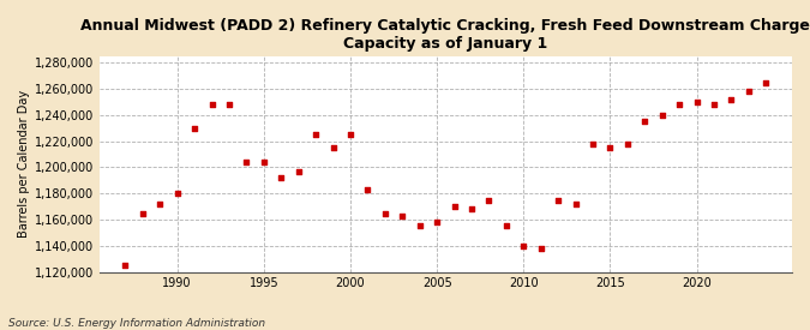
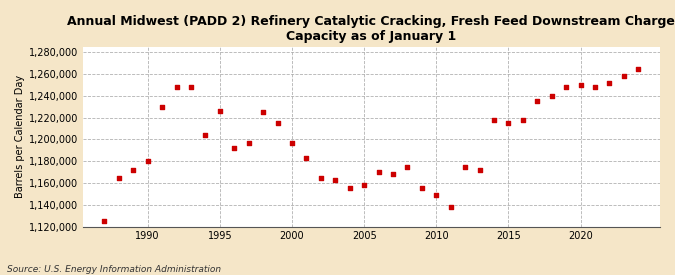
1995: 1,204,000 -> 1,226,000
2000: 1,225,000 -> 1,197,000
2010: 1,140,000 -> 1,149,000
